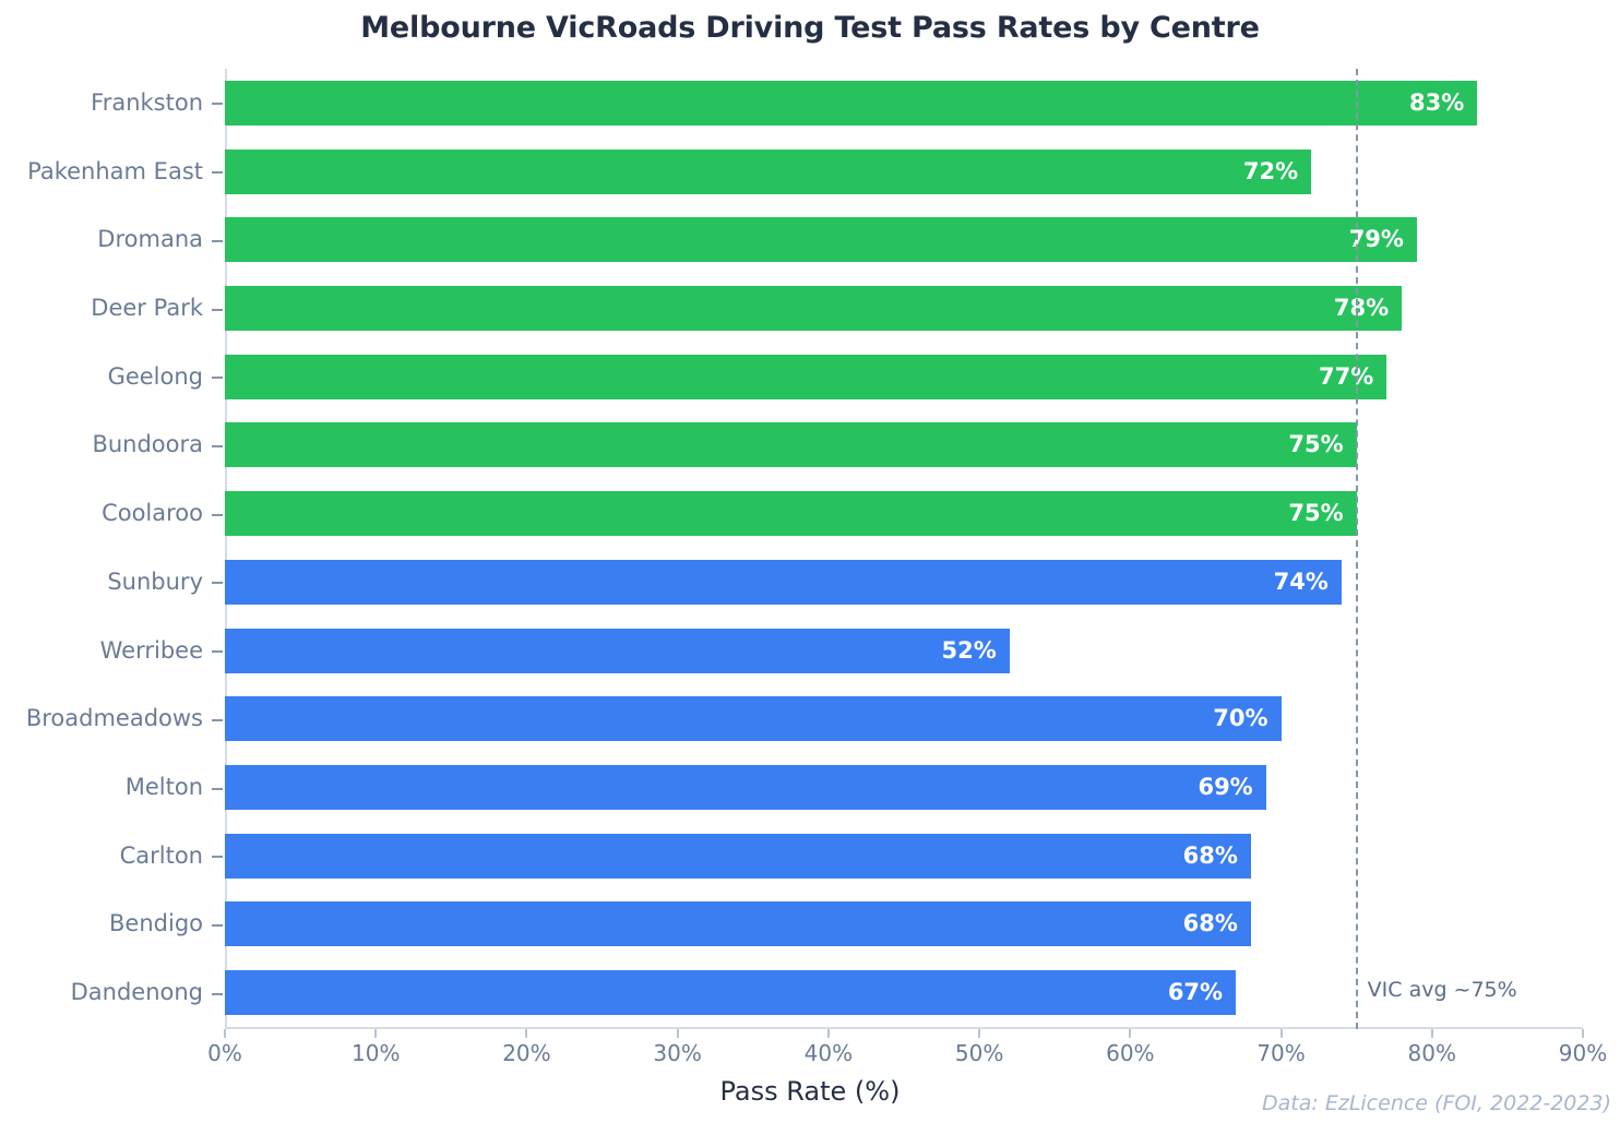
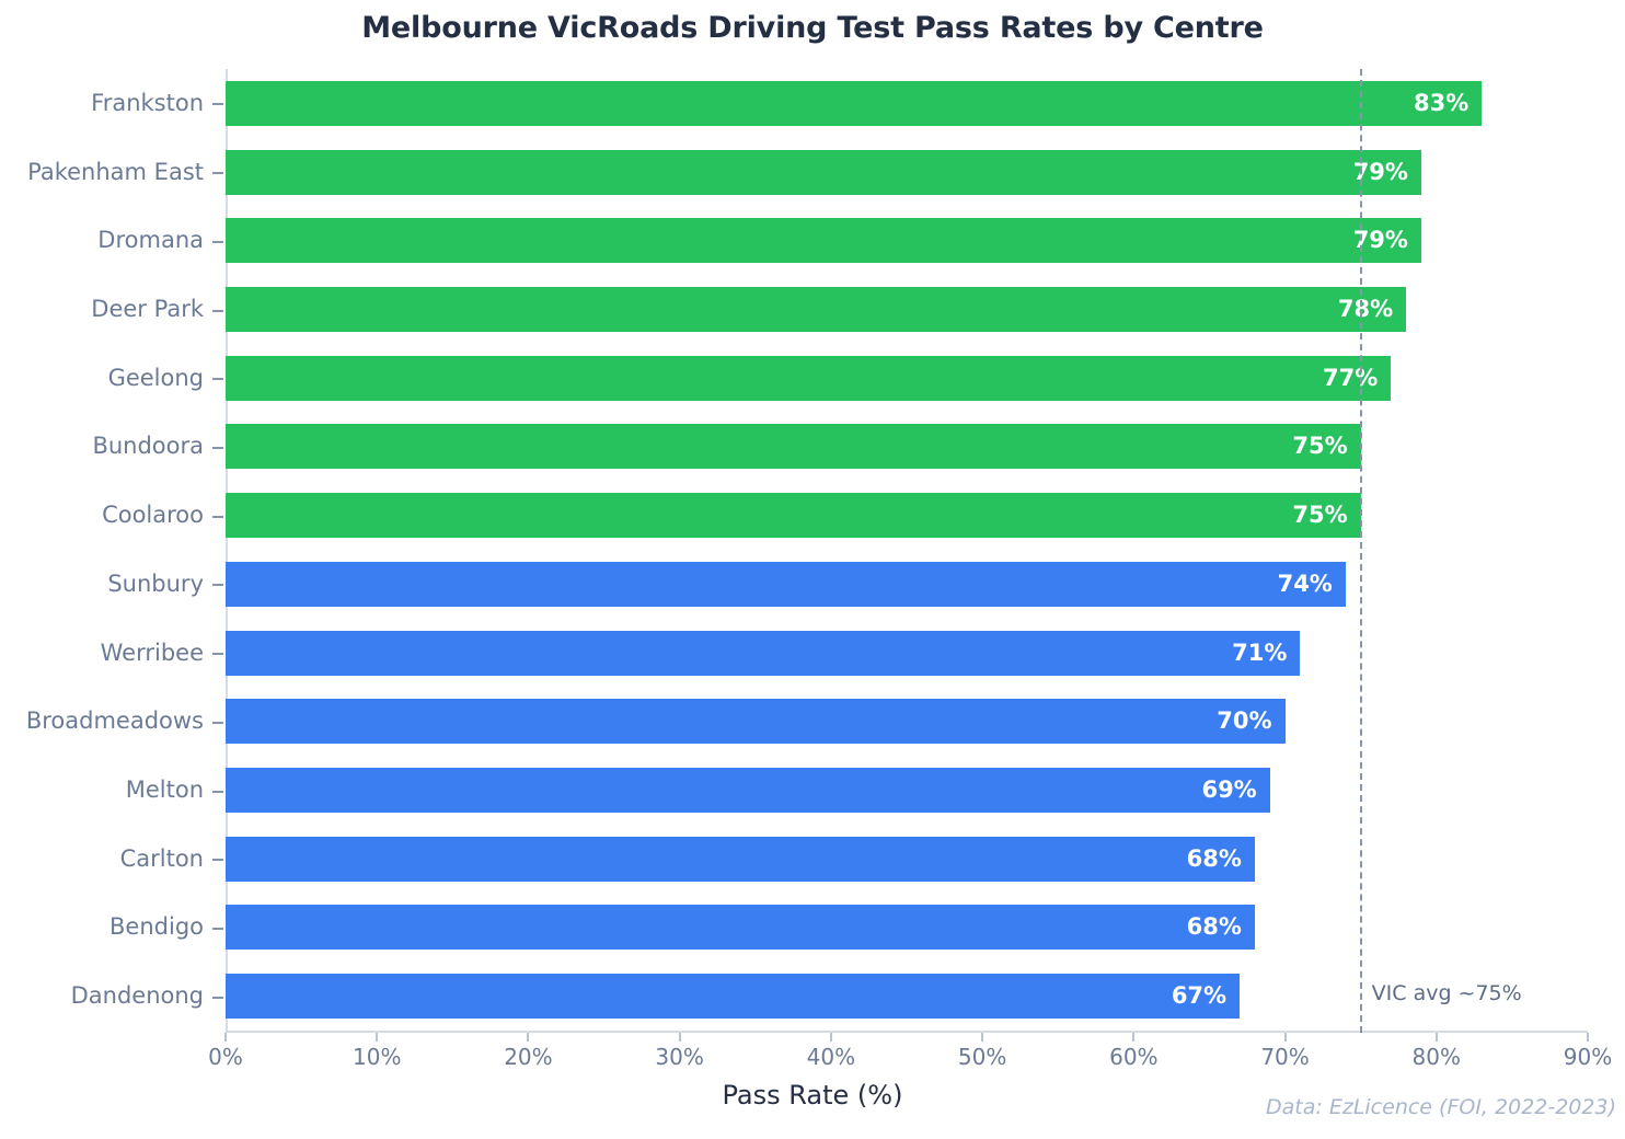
Pakenham East: 72% -> 79%
Werribee: 52% -> 71%
